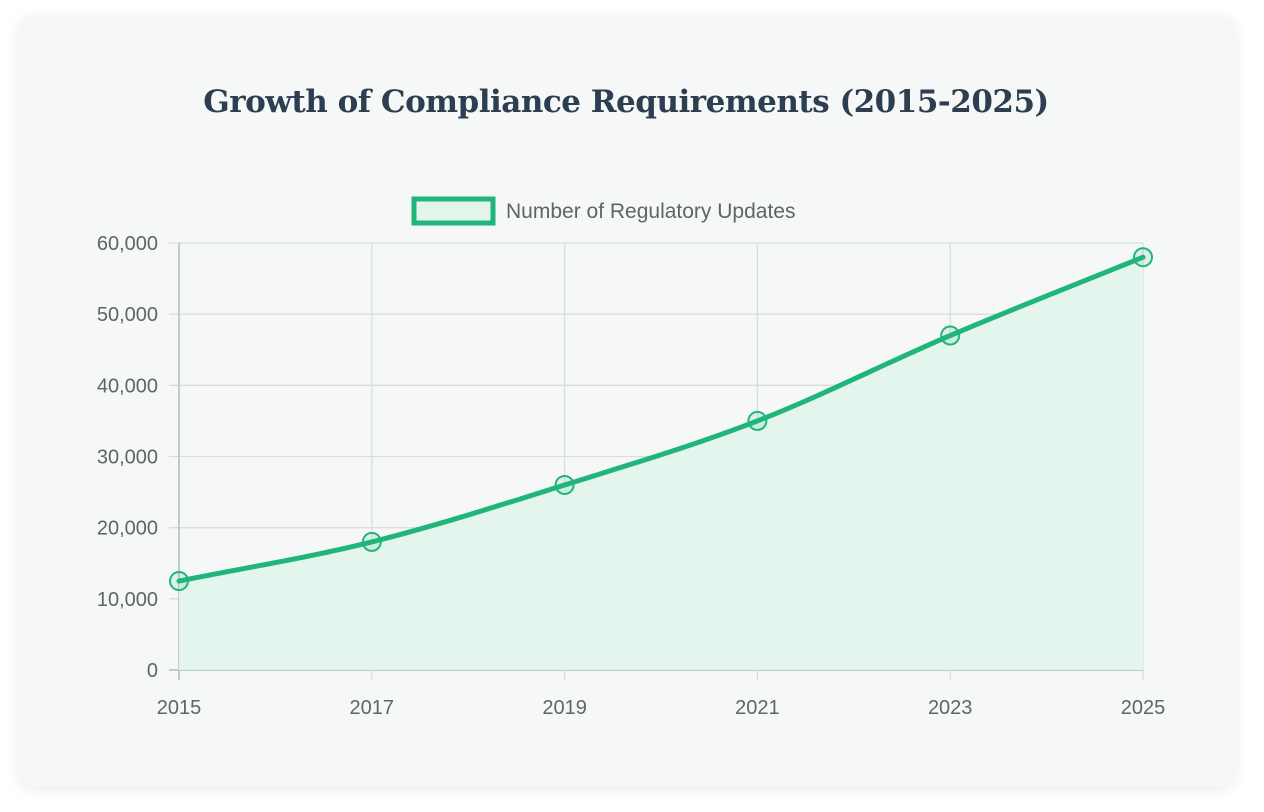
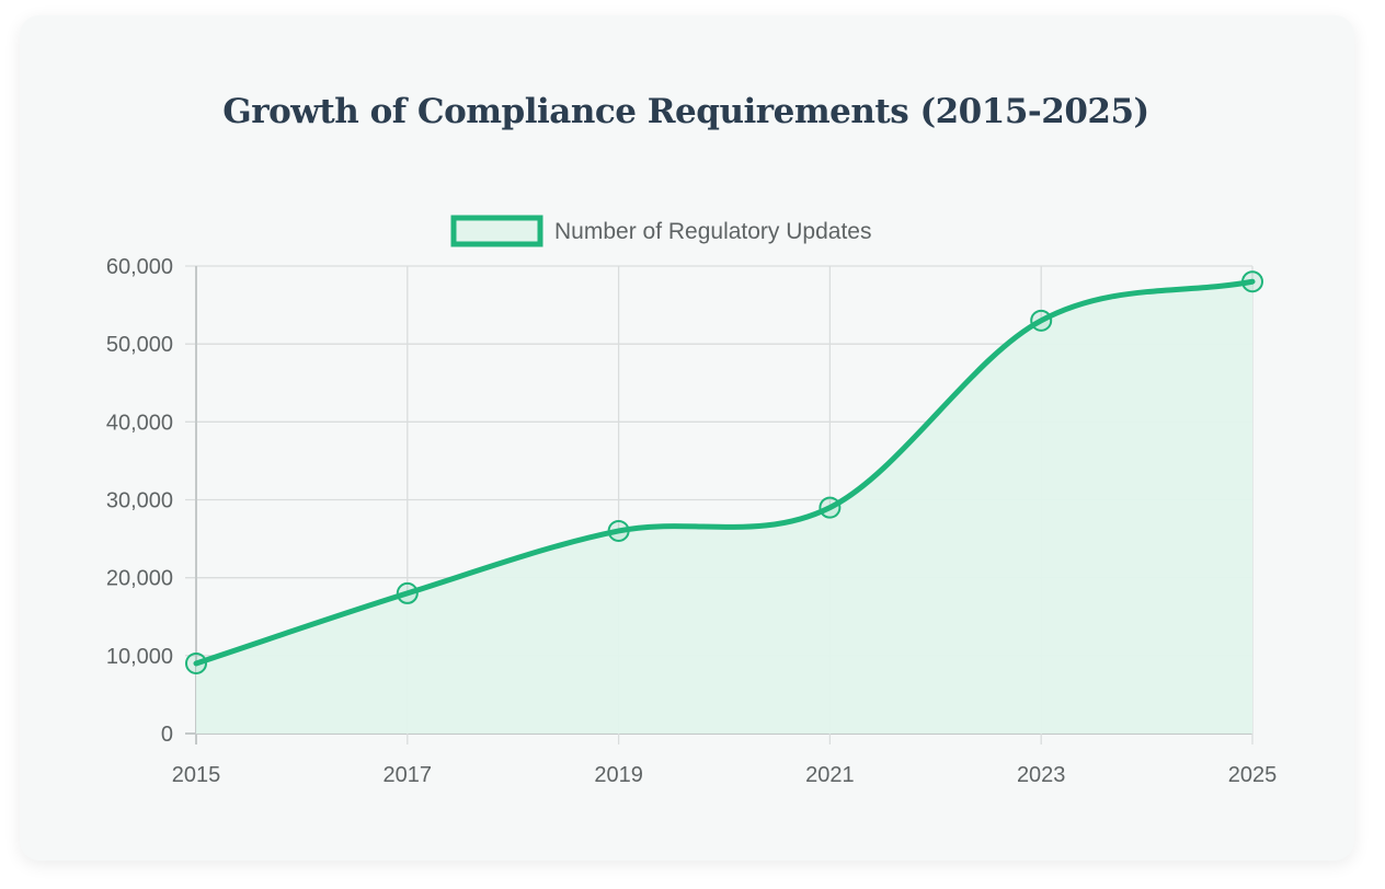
2015: 12000 -> 9000
2021: 35000 -> 29000
2023: 47000 -> 53000
